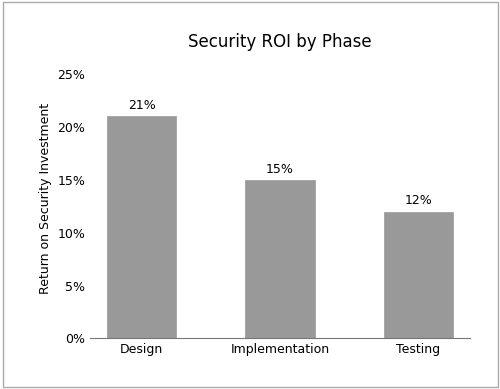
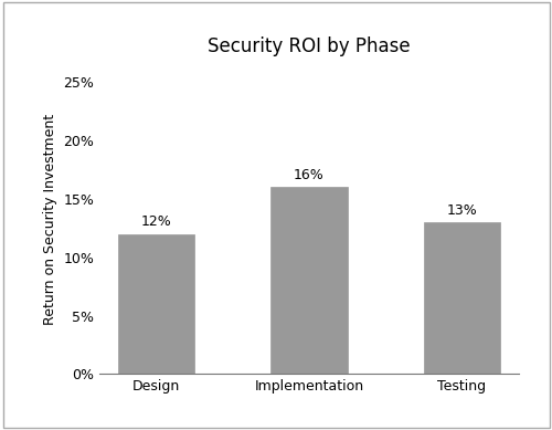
Design: 21% -> 12%
Implementation: 15% -> 16%
Testing: 12% -> 13%
